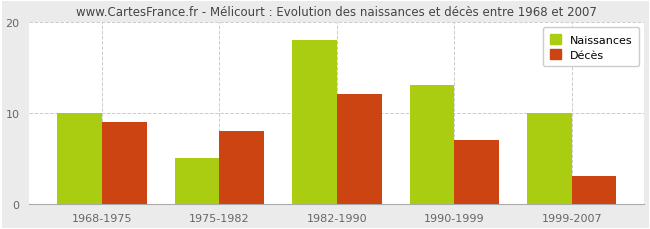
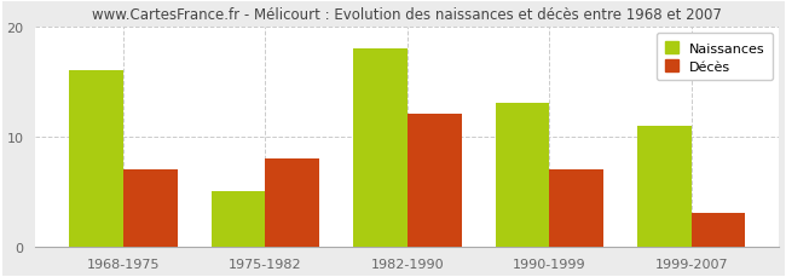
Naissances/1968-1975: 10 -> 16
Décès/1968-1975: 9 -> 7
Naissances/1999-2007: 10 -> 11
